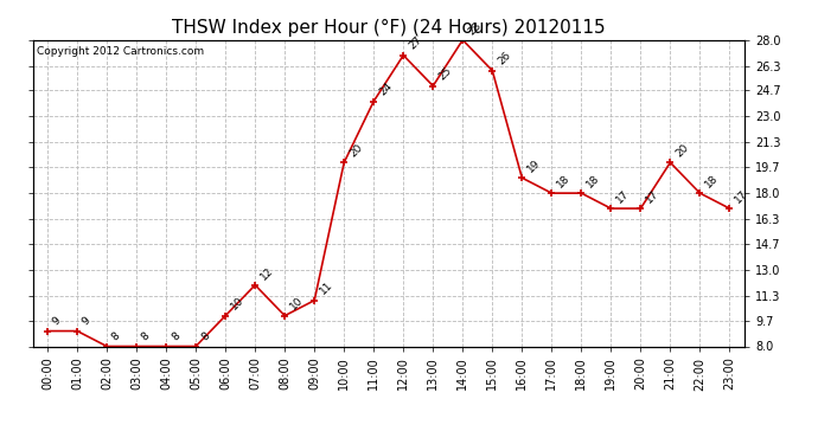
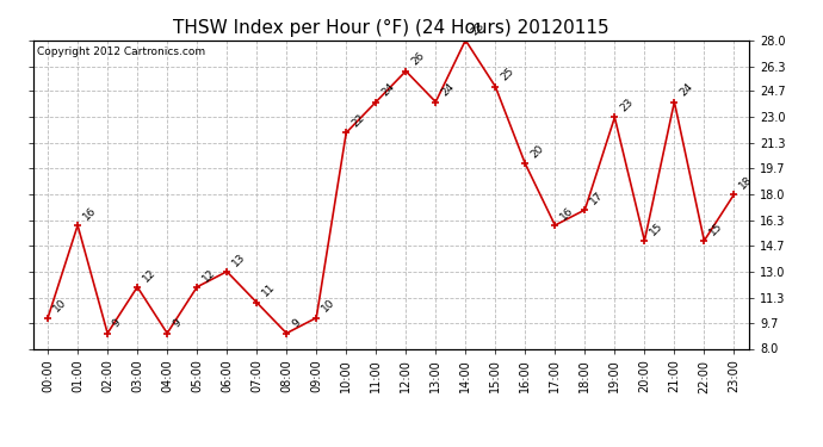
00:00: 9 -> 10
01:00: 9 -> 16
02:00: 8 -> 9
03:00: 8 -> 12
04:00: 8 -> 9
05:00: 8 -> 12
06:00: 10 -> 13
07:00: 12 -> 11
08:00: 10 -> 9
09:00: 11 -> 10
10:00: 20 -> 22
12:00: 27 -> 26
13:00: 25 -> 24
15:00: 26 -> 25
16:00: 19 -> 20
17:00: 18 -> 16
18:00: 18 -> 17
19:00: 17 -> 23
20:00: 17 -> 15
21:00: 20 -> 24
22:00: 18 -> 15
23:00: 17 -> 18
